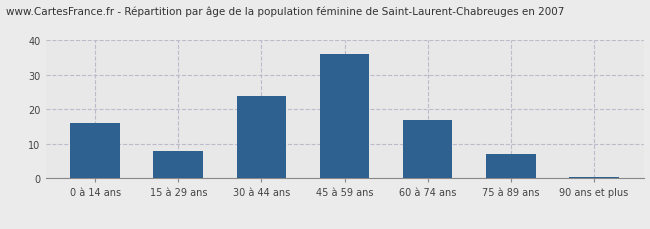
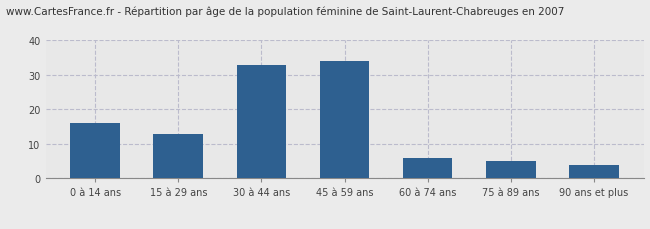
15 à 29 ans: 8.0 -> 13.0
30 à 44 ans: 24.0 -> 33.0
45 à 59 ans: 36.0 -> 34.0
60 à 74 ans: 17.0 -> 6.0
75 à 89 ans: 7.0 -> 5.0
90 ans et plus: 0.5 -> 4.0
